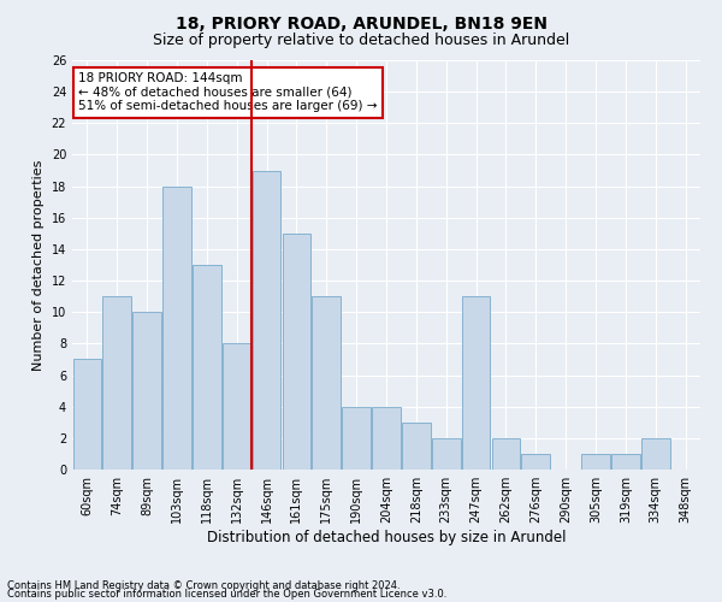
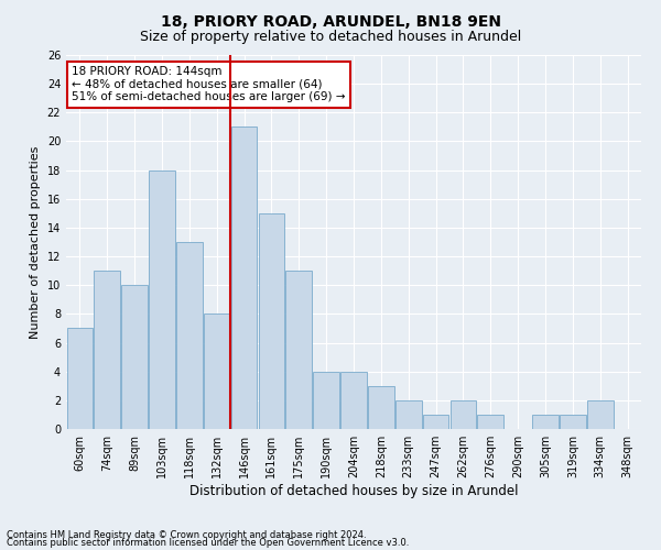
146sqm: 19 -> 21
247sqm: 11 -> 1
